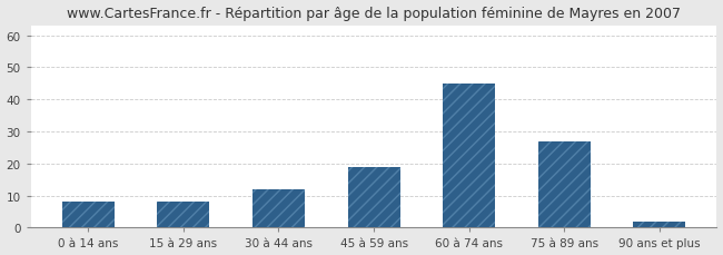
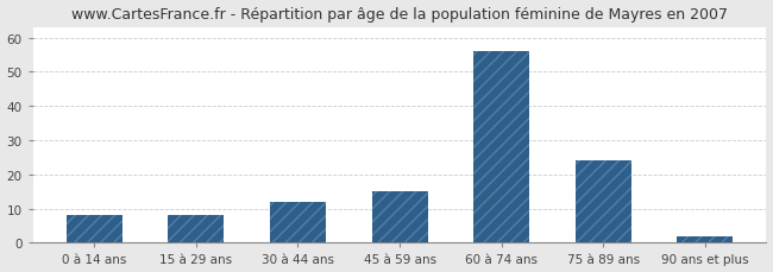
45 à 59 ans: 19 -> 15
60 à 74 ans: 45 -> 56
75 à 89 ans: 27 -> 24
